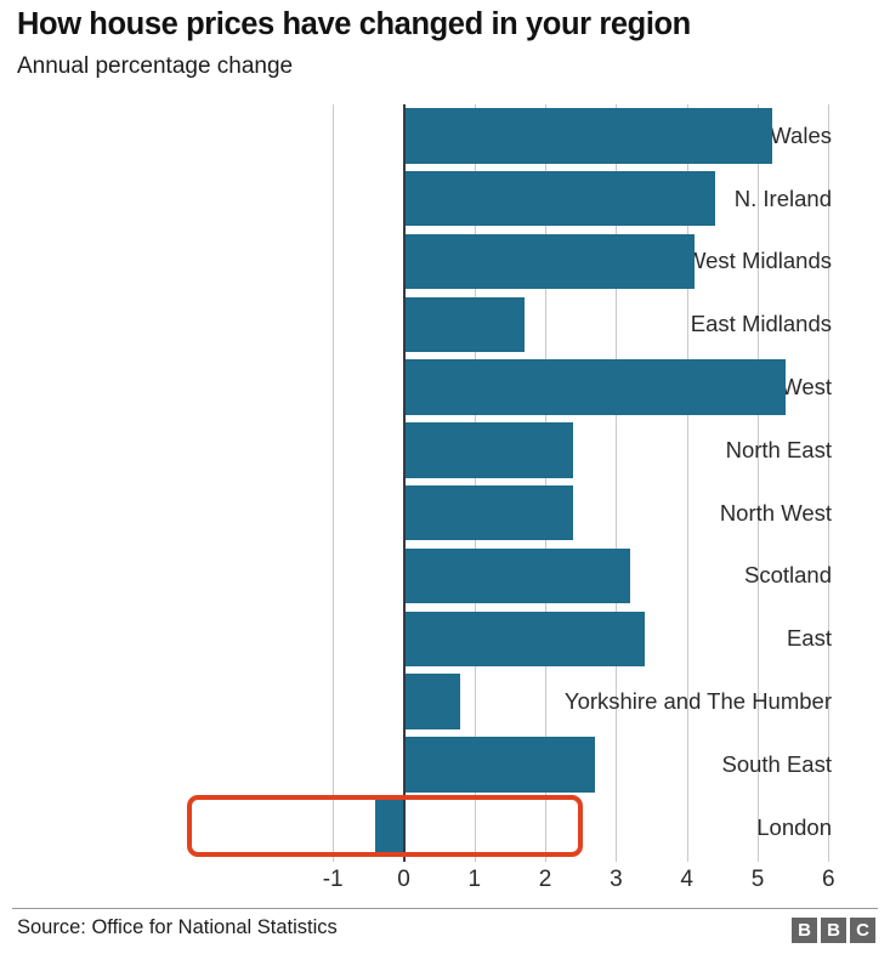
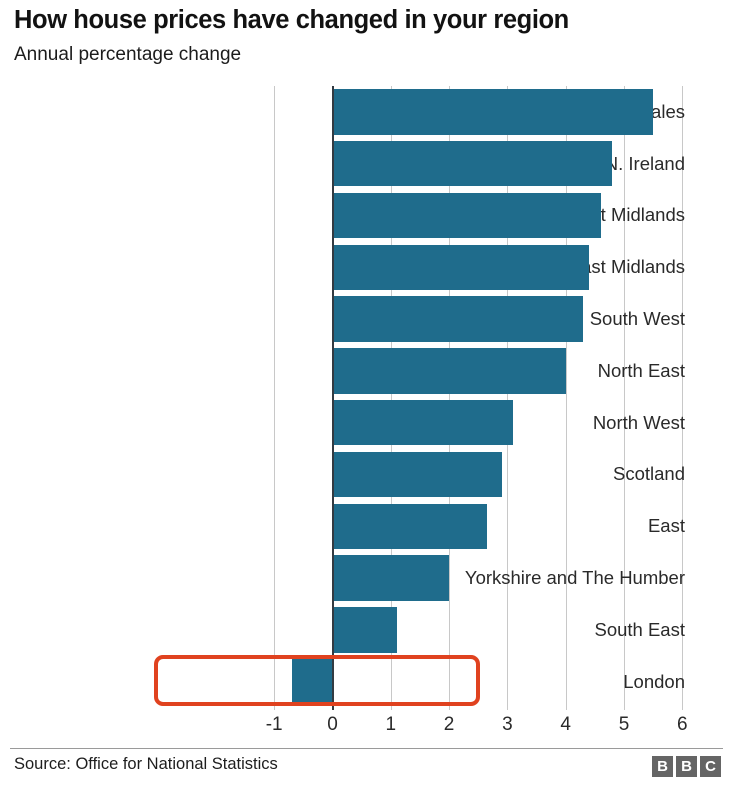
Wales: 5.2 -> 5.5
N. Ireland: 4.4 -> 4.8
West Midlands: 4.1 -> 4.6
East Midlands: 1.7 -> 4.4
South West: 5.4 -> 4.3
North East: 2.4 -> 4.0
North West: 2.4 -> 3.1
Scotland: 3.2 -> 2.9
East: 3.4 -> 2.6
Yorkshire and The Humber: 0.8 -> 2.0
South East: 2.7 -> 1.1
London: -0.4 -> -0.7
